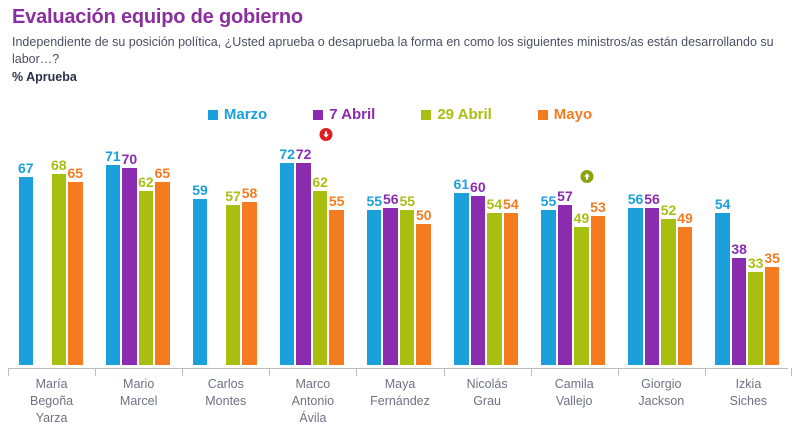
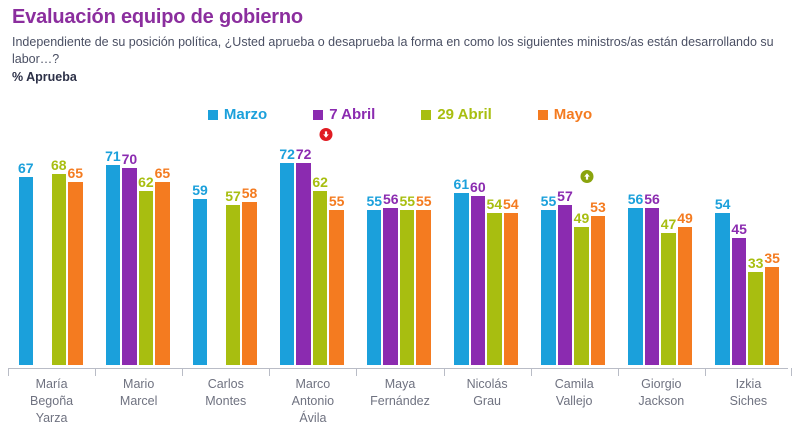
Mayo/Maya Fernández: 50 -> 55
29 Abril/Giorgio Jackson: 52 -> 47
7 Abril/Izkia Siches: 38 -> 45
